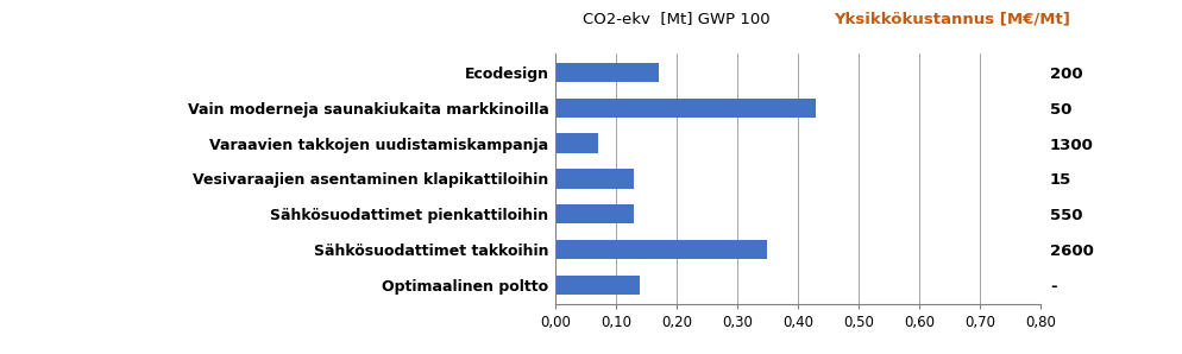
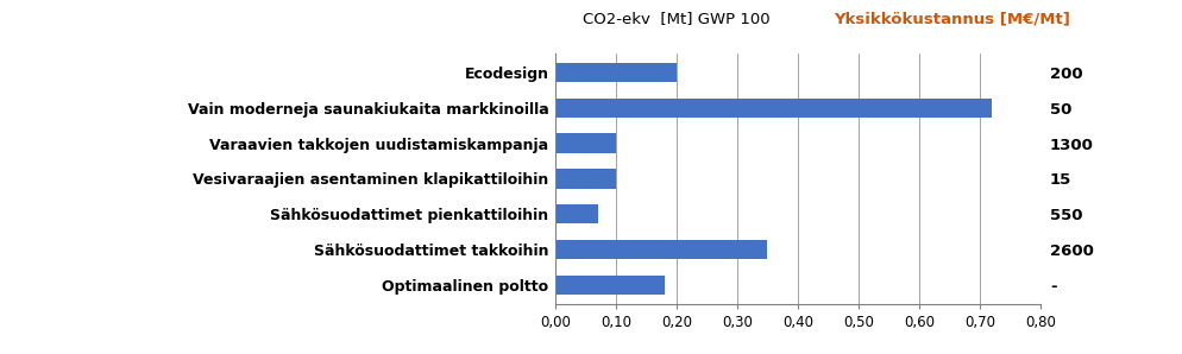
Ecodesign: 0,17 -> 0,20
Vain moderneja saunakiukaita markkinoilla: 0,43 -> 0,72
Varaavien takkojen uudistamiskampanja: 0,07 -> 0,10
Vesivaraajien asentaminen klapikattiloihin: 0,13 -> 0,10
Sähkösuodattimet pienkattiloihin: 0,13 -> 0,07
Optimaalinen poltto: 0,14 -> 0,18
